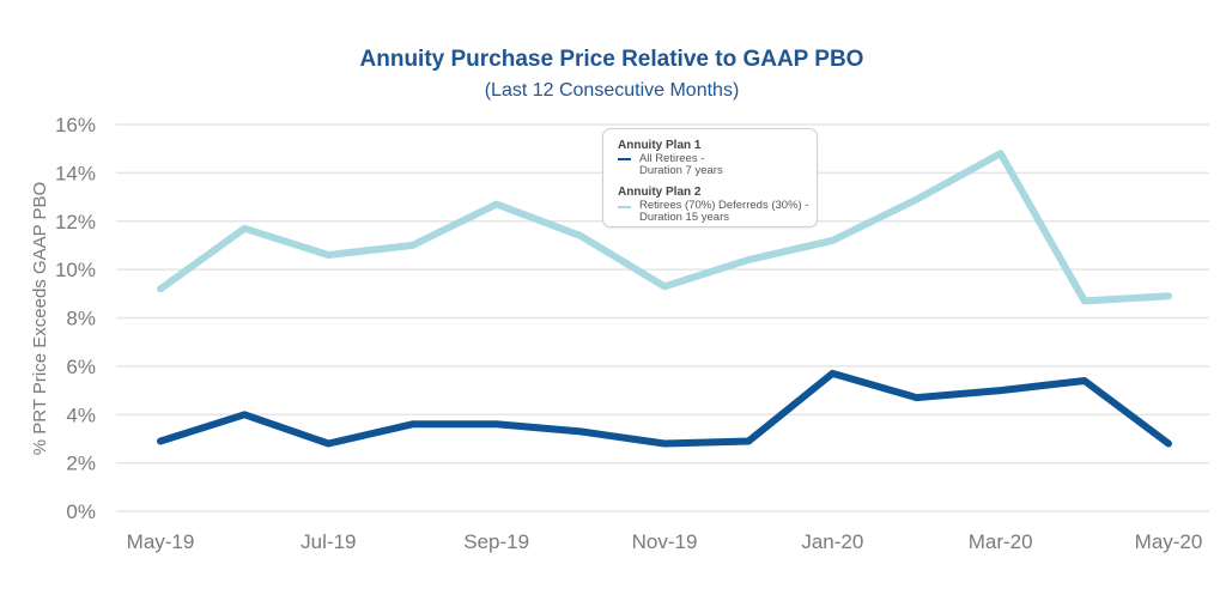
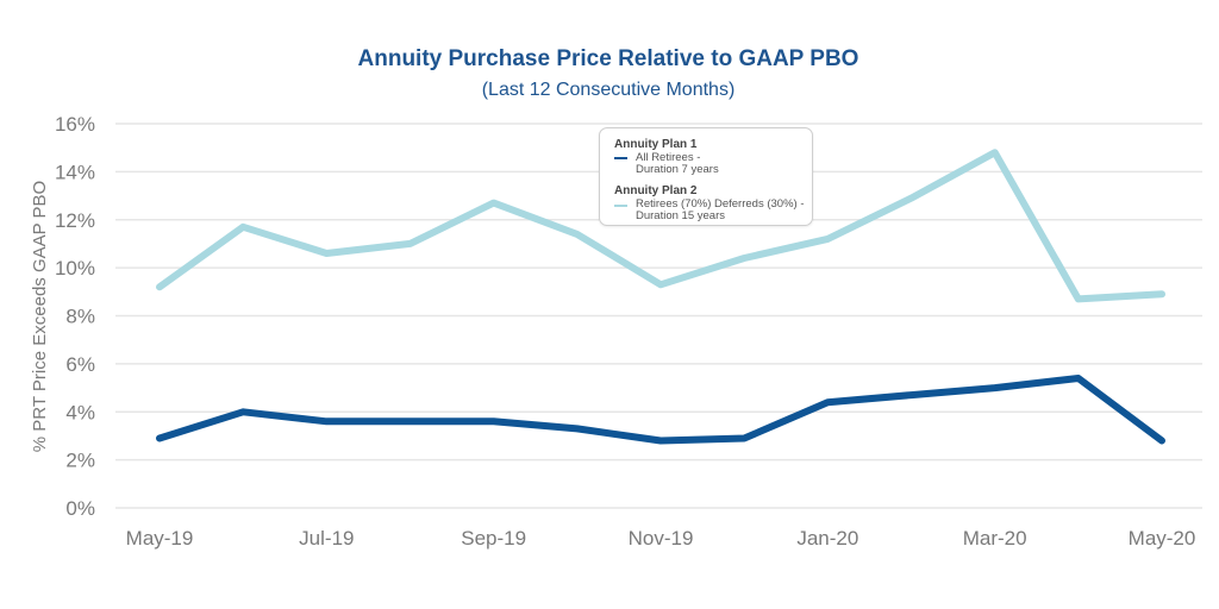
All Retirees - Duration 7 years/Jul-19: 2.8% -> 3.6%
All Retirees - Duration 7 years/Jan-20: 5.7% -> 4.4%
